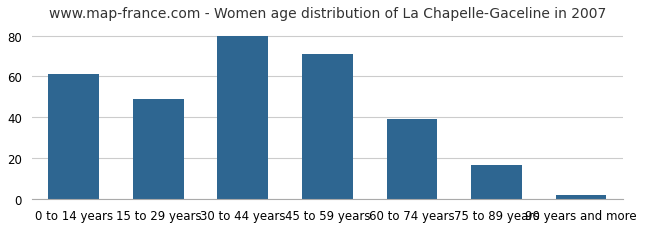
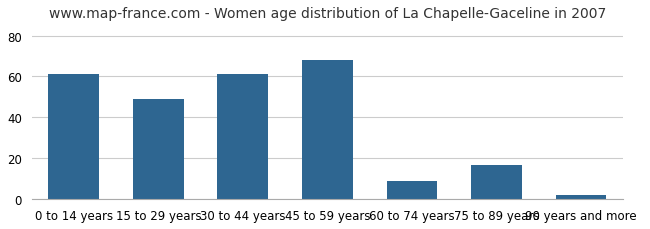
30 to 44 years: 80 -> 61
45 to 59 years: 71 -> 68
60 to 74 years: 39 -> 9
